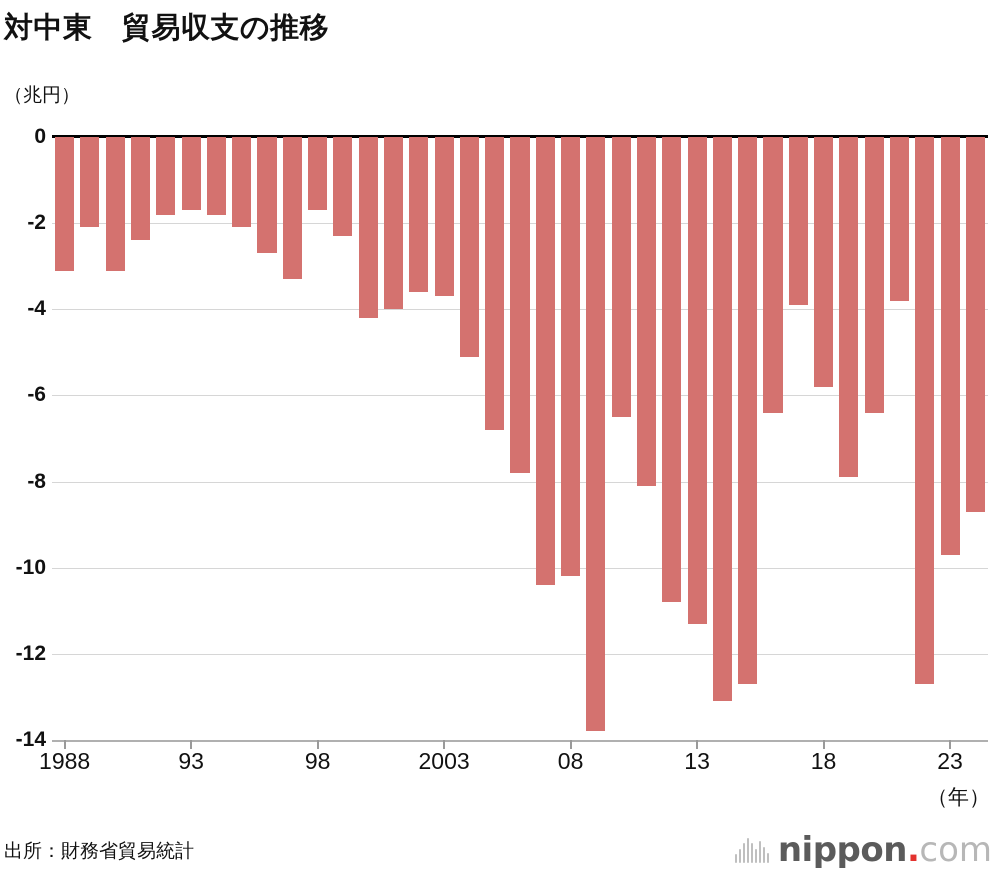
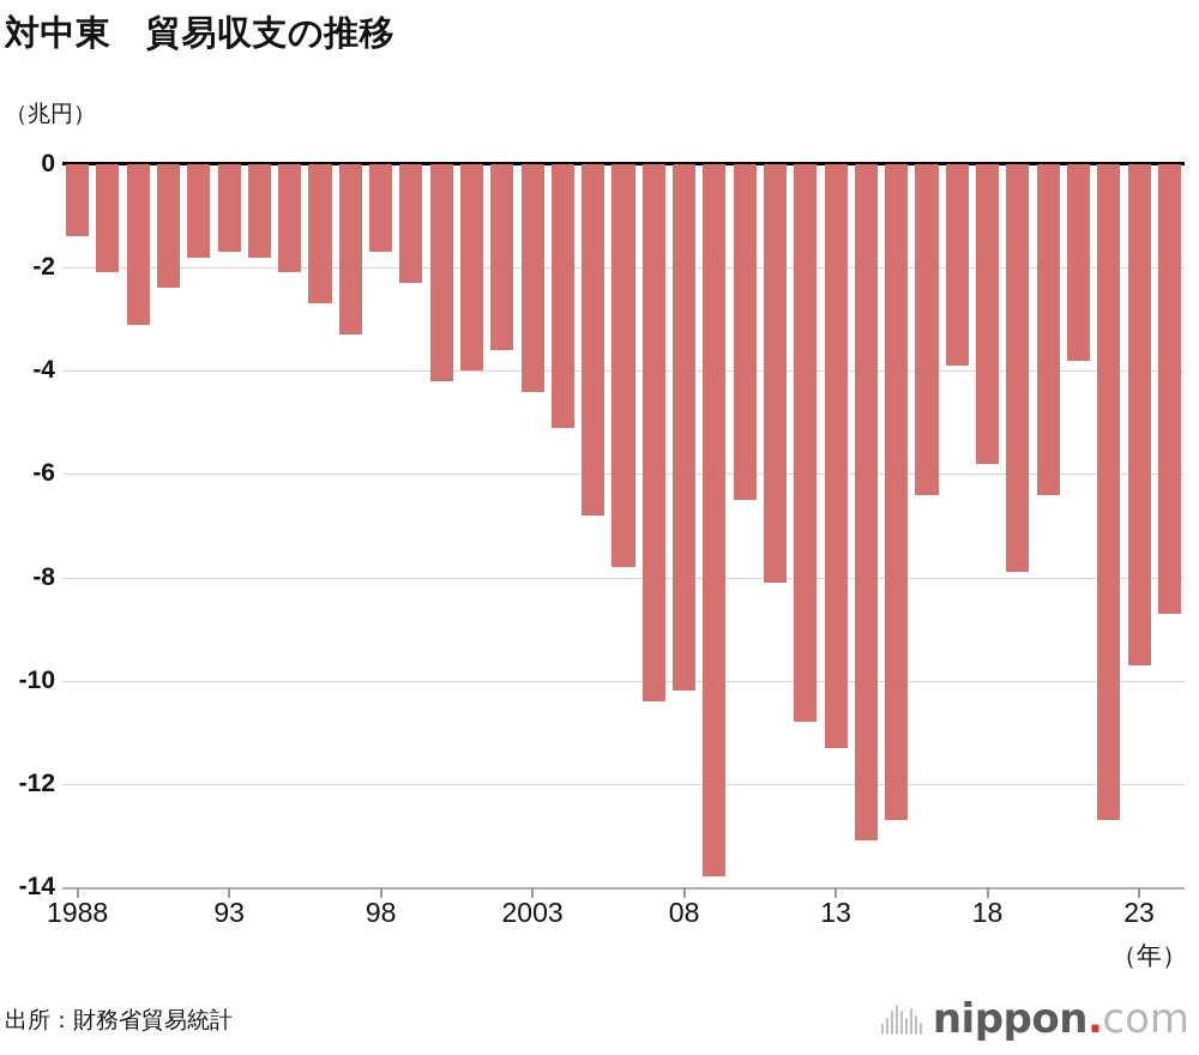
1988: -3.1 -> -1.4
2003: -3.7 -> -4.4
